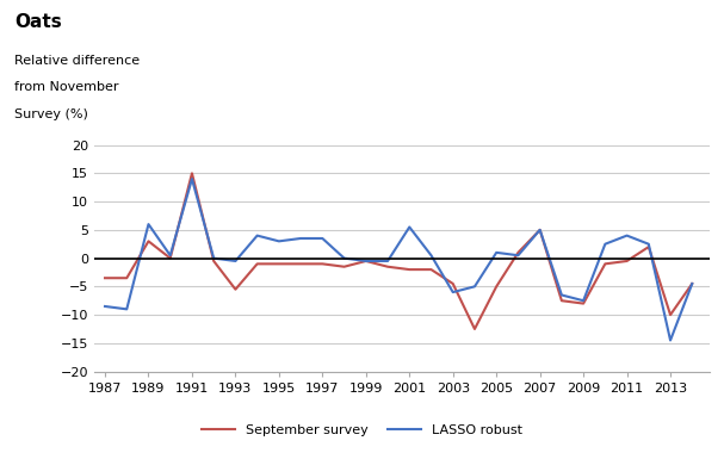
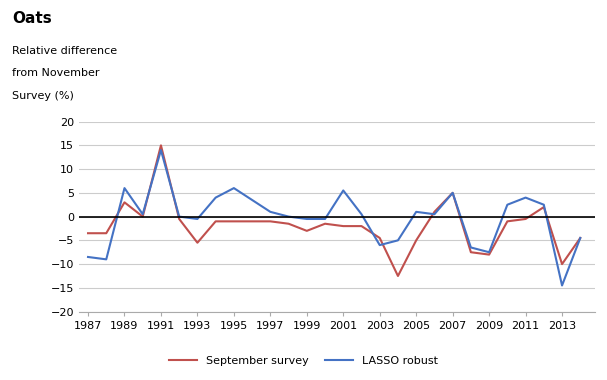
LASSO robust/1995: 3.0 -> 6.0
LASSO robust/1997: 3.5 -> 1.0
September survey/1999: -0.5 -> -3.0
